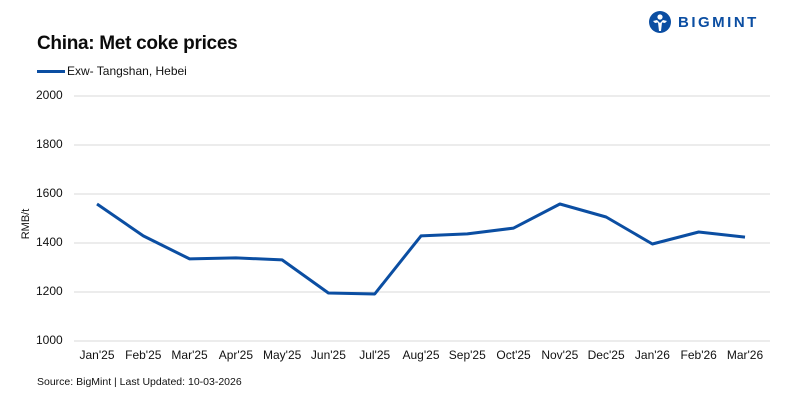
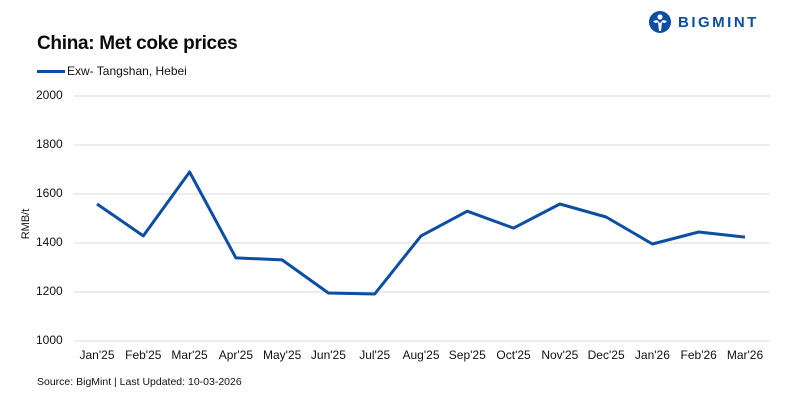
Mar'25: 1340 -> 1690
Sep'25: 1440 -> 1530
